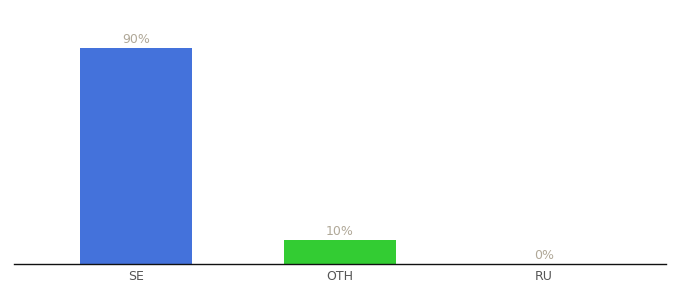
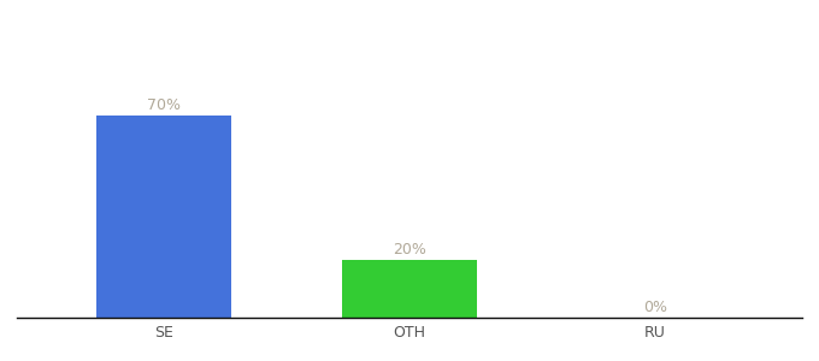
SE: 90% -> 70%
OTH: 10% -> 20%
